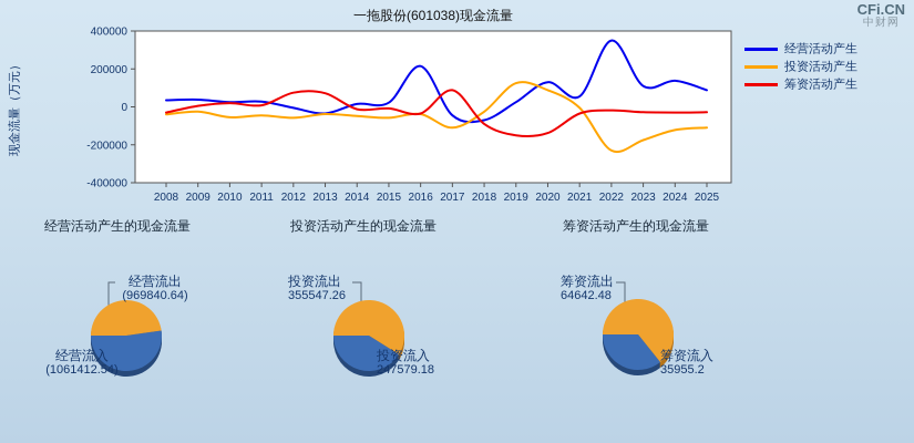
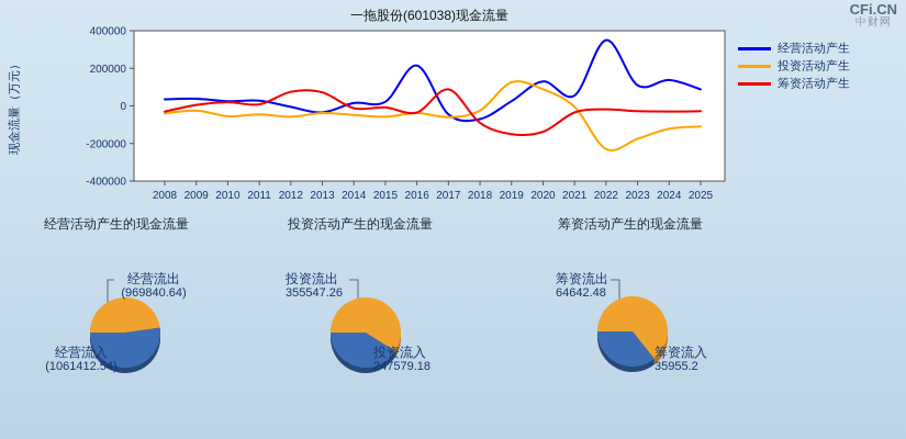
投资活动产生/2017: -110000 -> -60000
